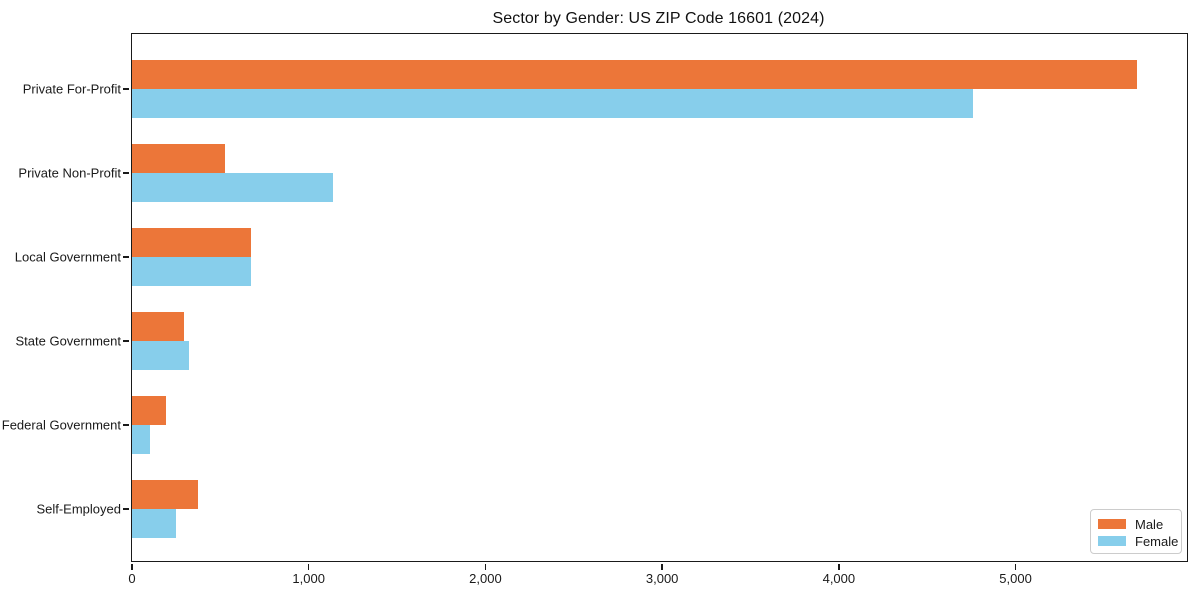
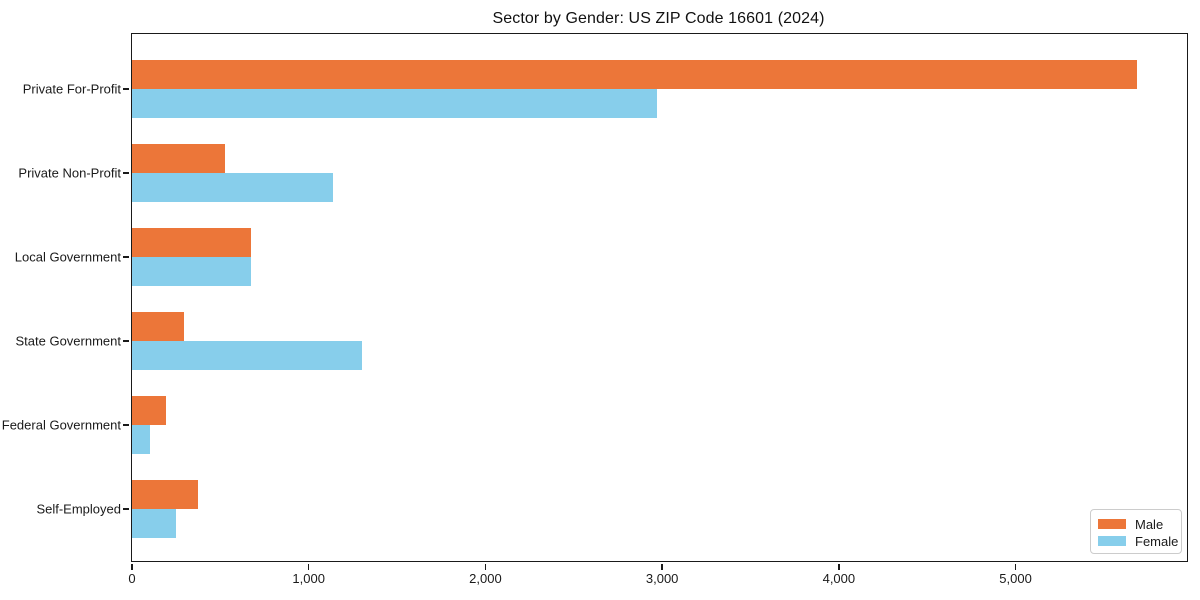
Female/Private For-Profit: 4760 -> 2970
Female/State Government: 320 -> 1300
